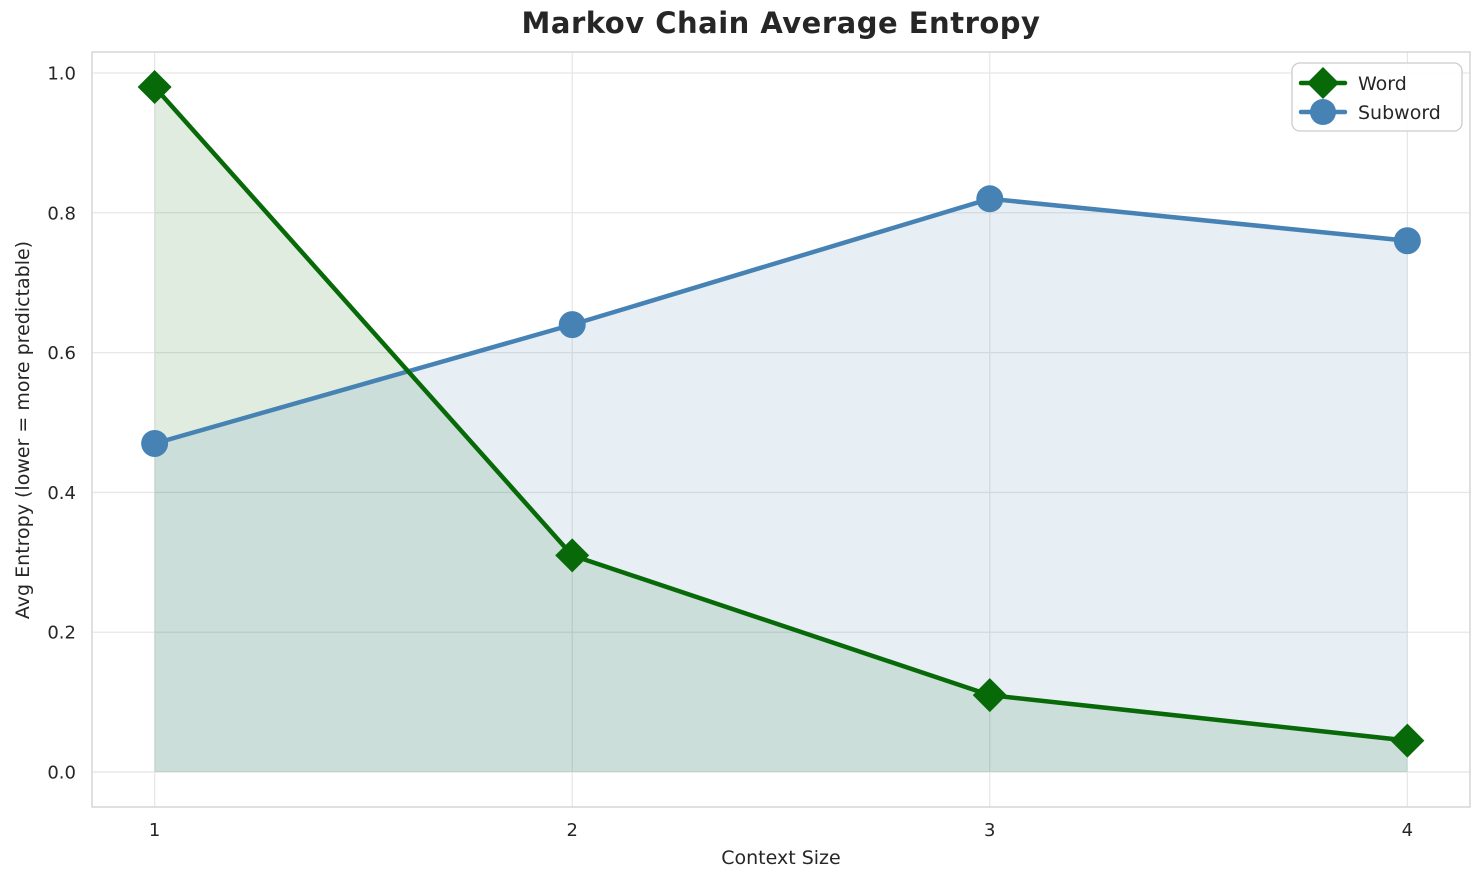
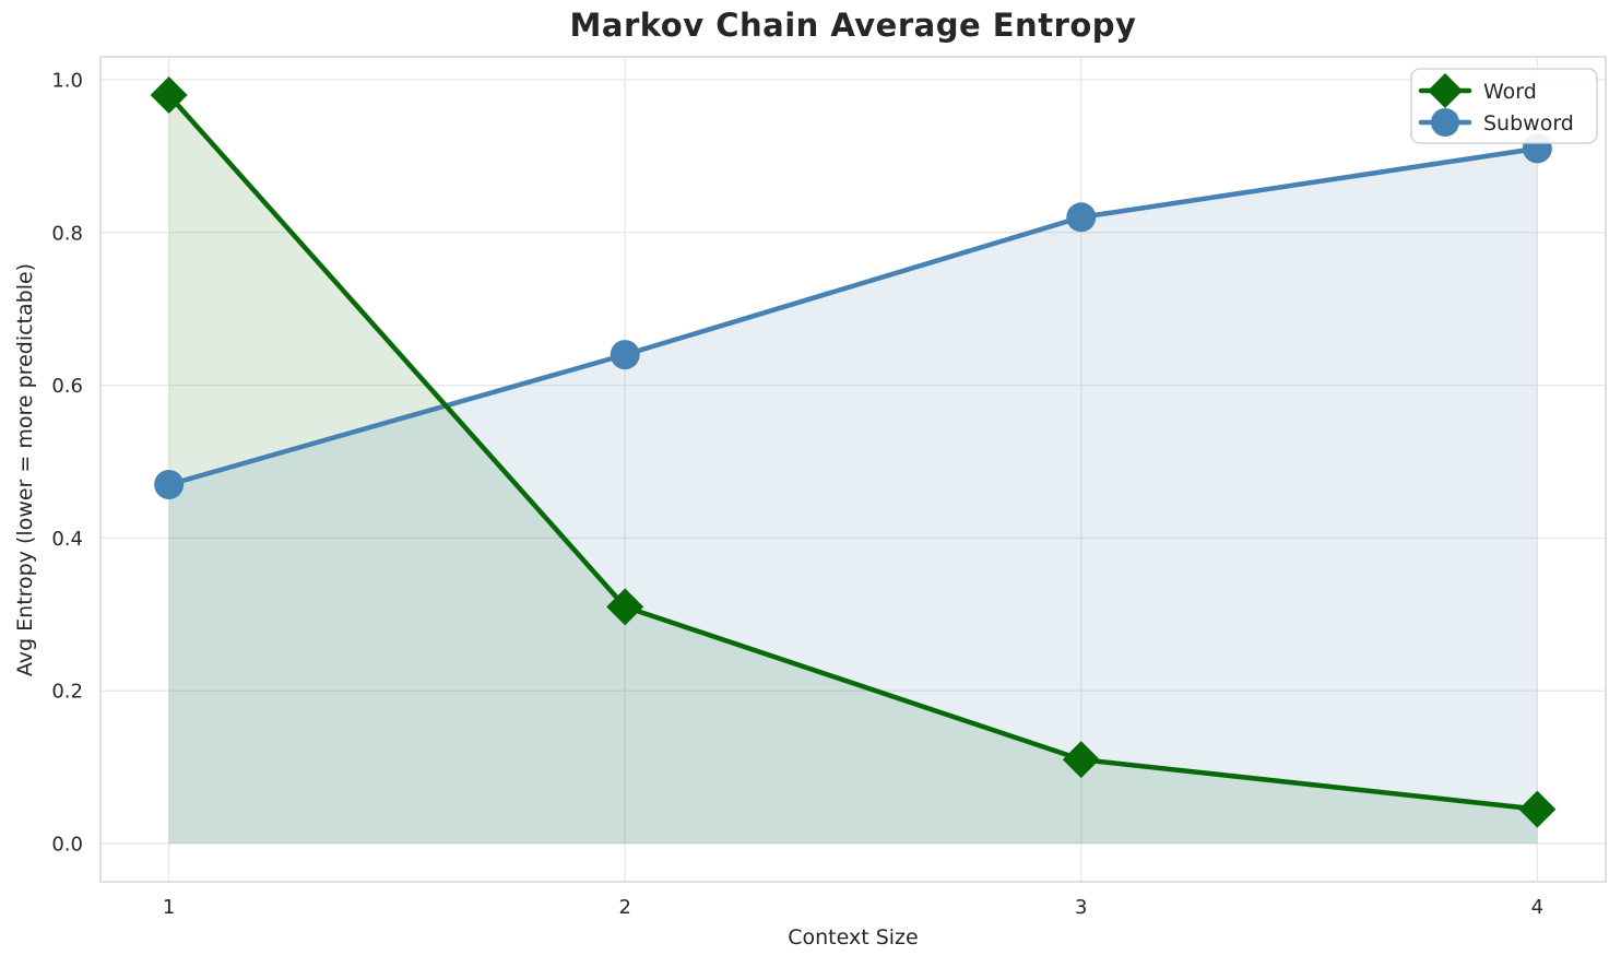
Subword/4: 0.76 -> 0.91
